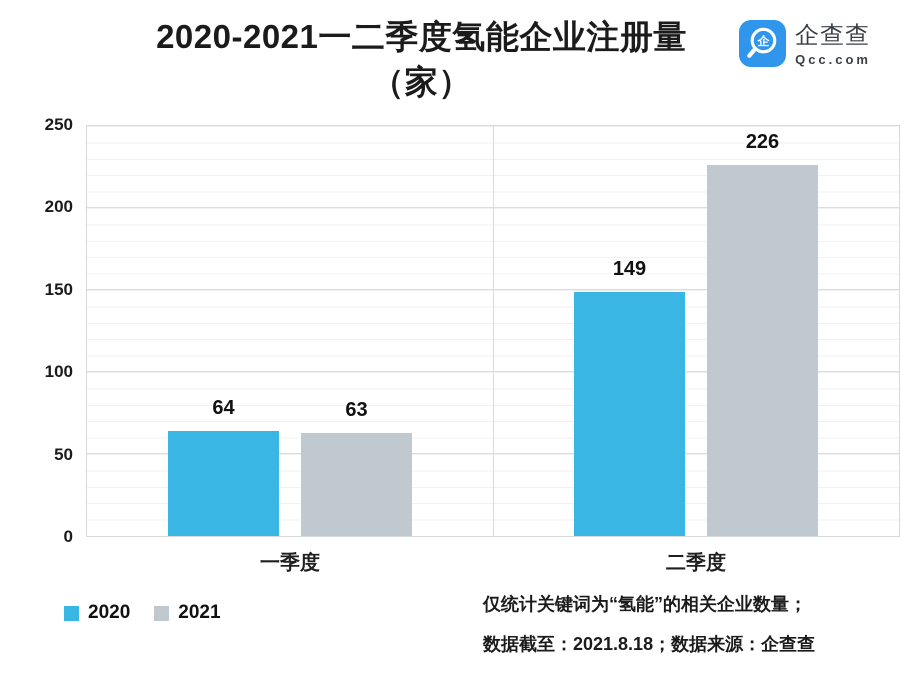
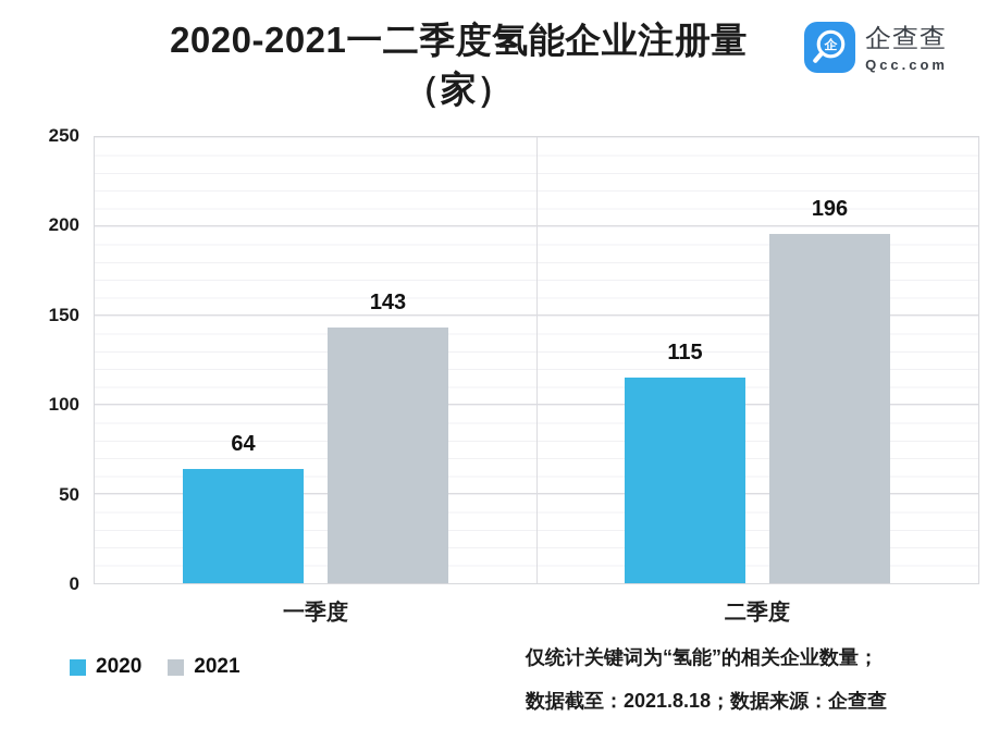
2021/一季度: 63 -> 143
2020/二季度: 149 -> 115
2021/二季度: 226 -> 196
